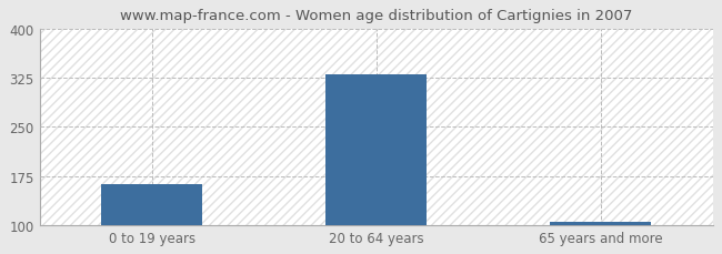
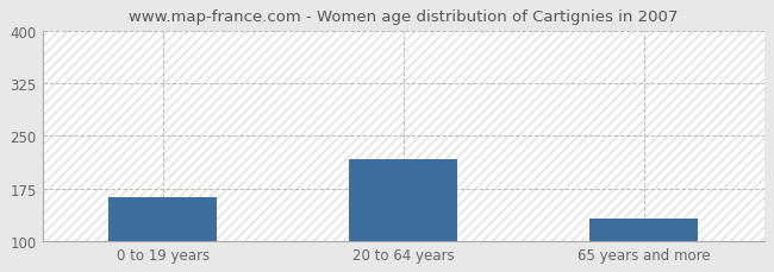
20 to 64 years: 330 -> 216
65 years and more: 104 -> 132
